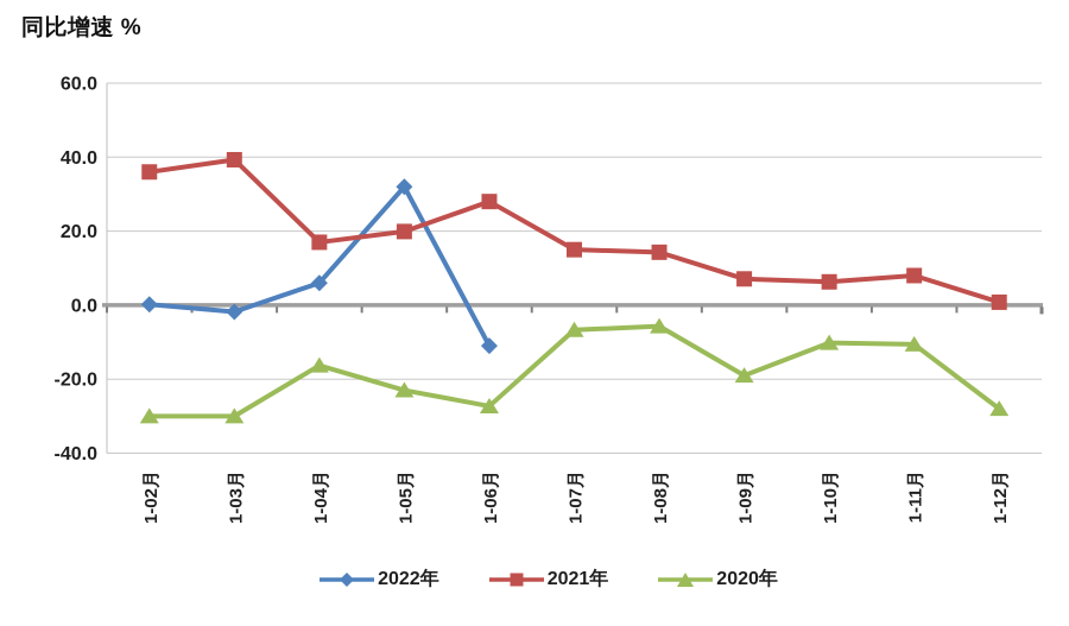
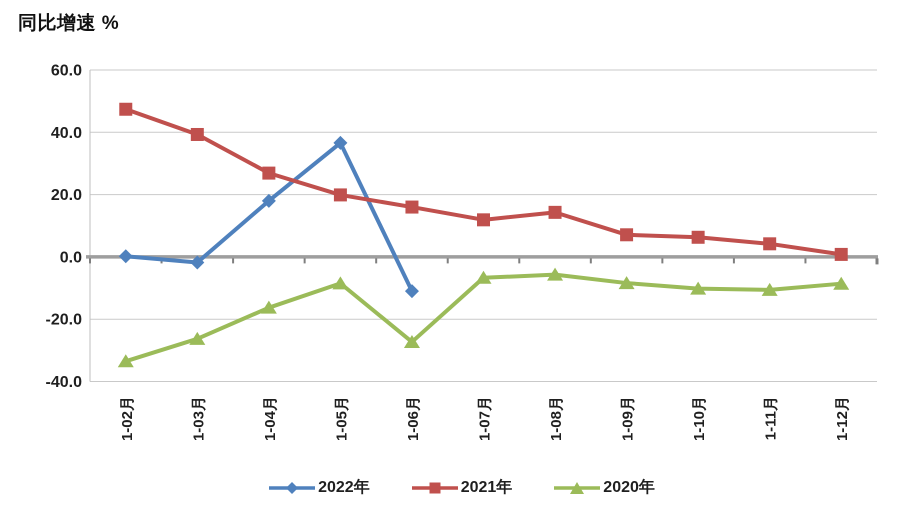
2021年/1-02月: 36 -> 47
2020年/1-02月: -30 -> -34
2020年/1-03月: -30 -> -26
2022年/1-04月: 6 -> 18
2021年/1-04月: 17 -> 27
2022年/1-05月: 32 -> 37
2020年/1-05月: -23 -> -8
2021年/1-06月: 28 -> 16
2021年/1-07月: 15 -> 12
2020年/1-09月: -19 -> -8
2021年/1-11月: 8 -> 4
2020年/1-12月: -28 -> -9
